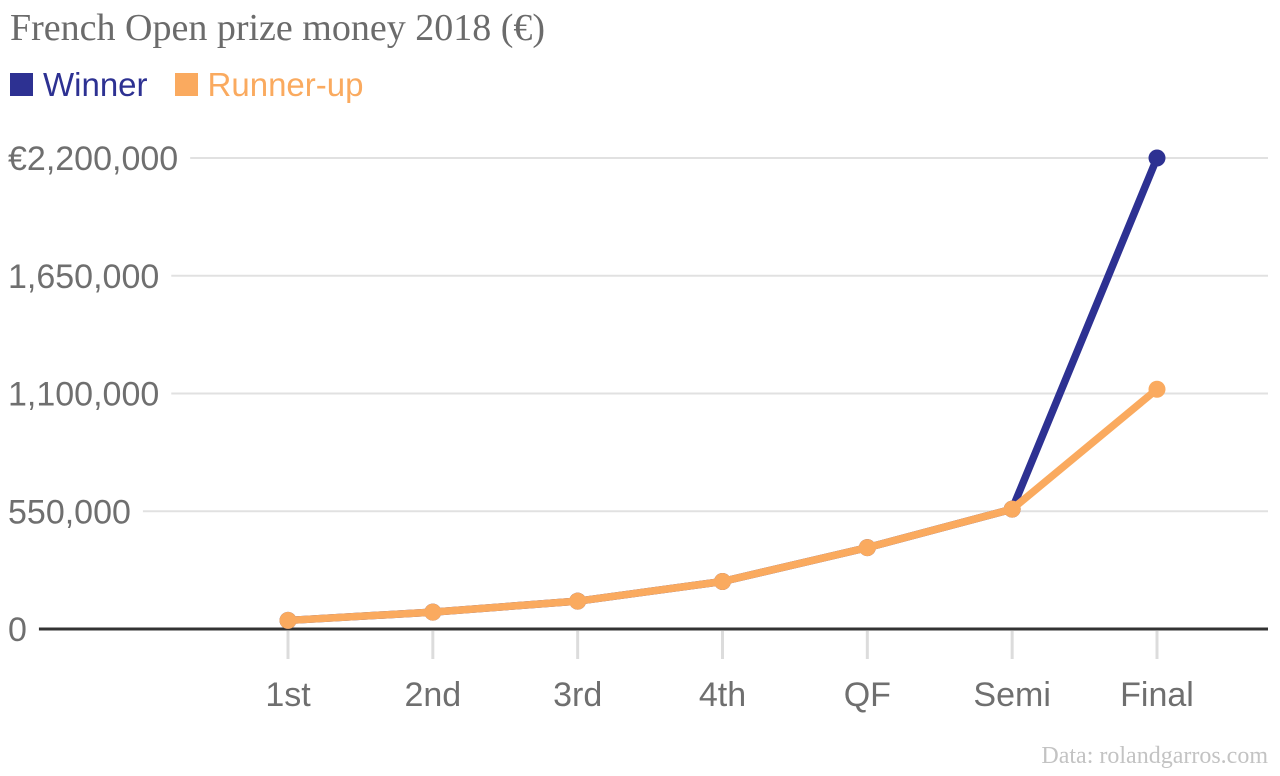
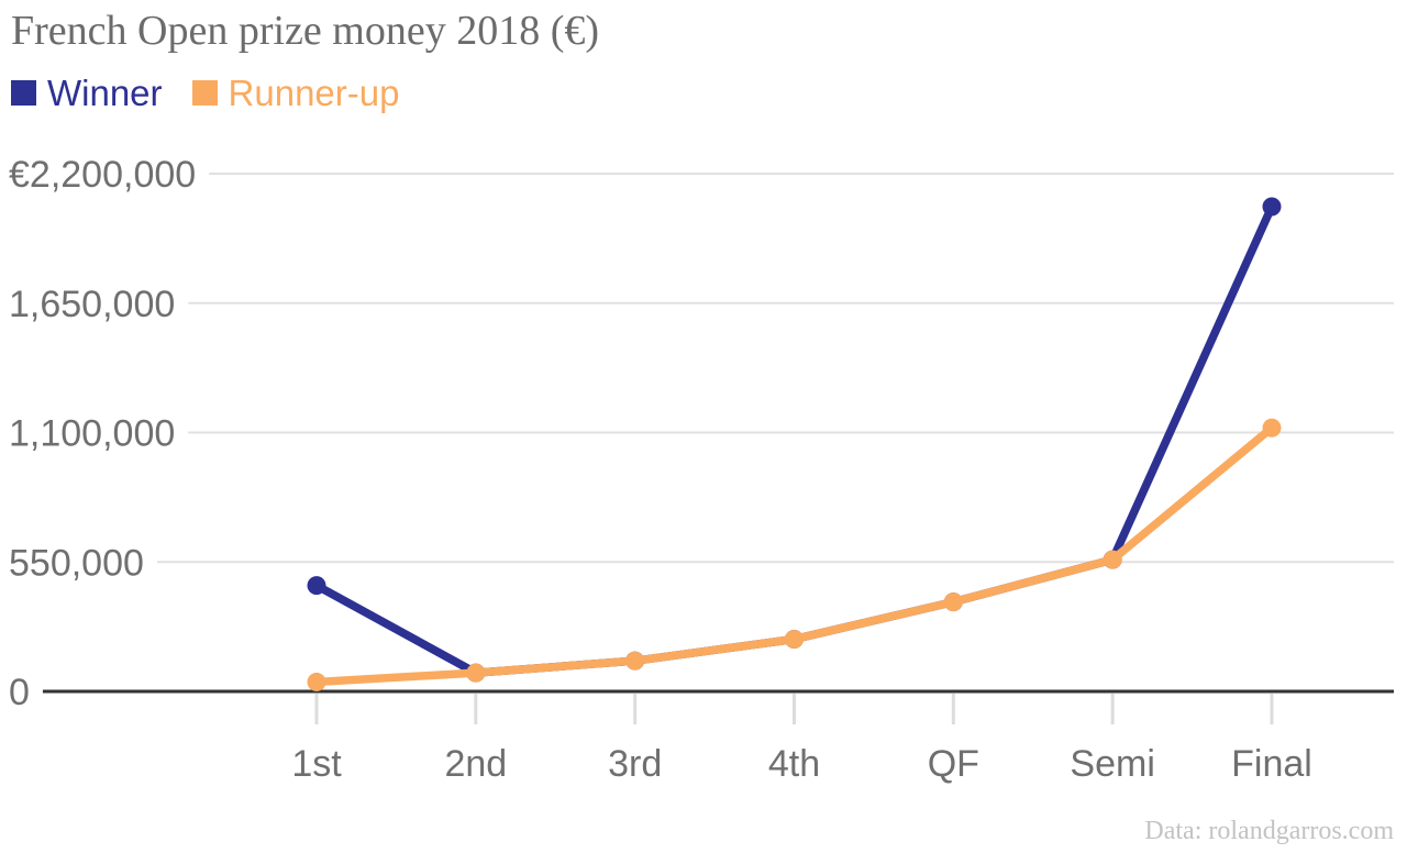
Winner/1st: €40000 -> €450000
Winner/Final: €2200000 -> €2060000
